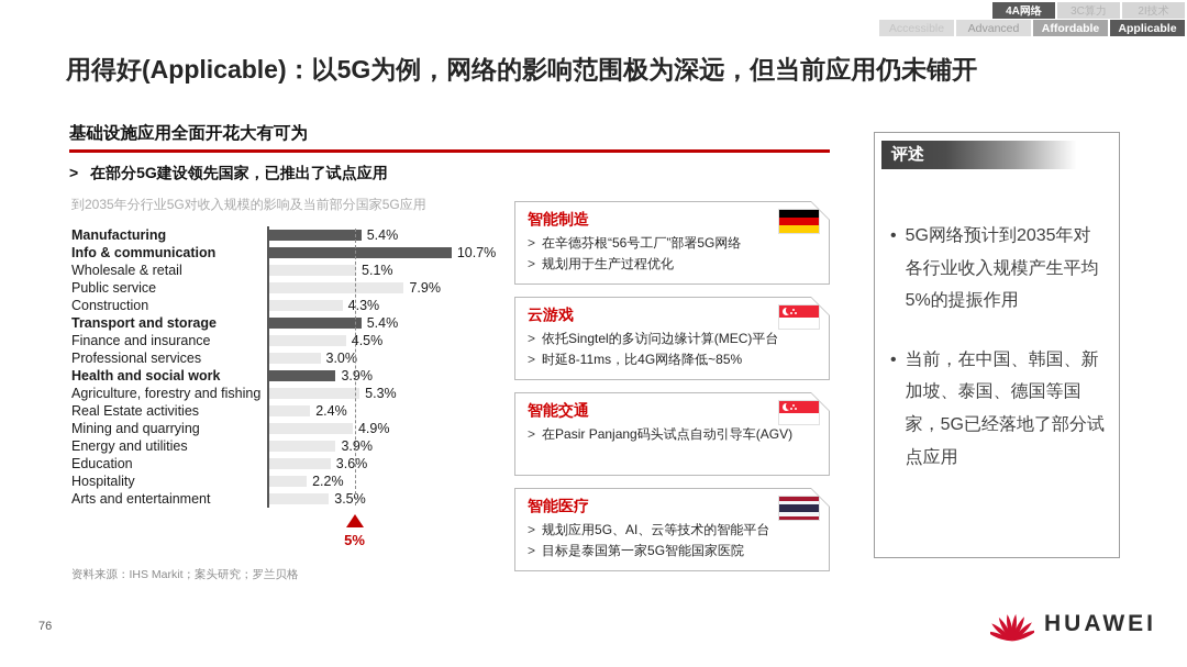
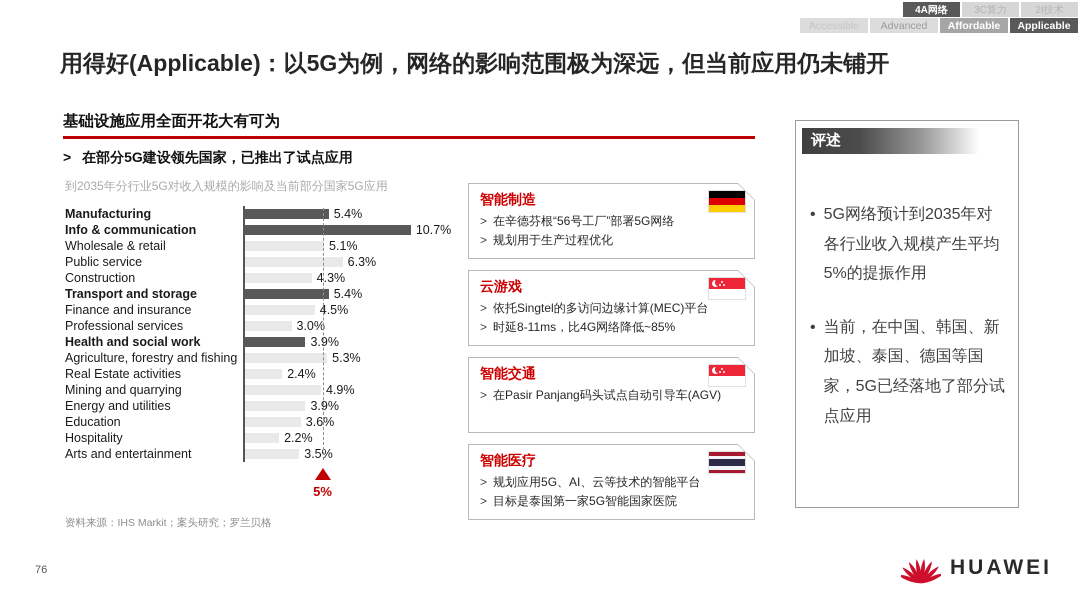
Public service: 7.9% -> 6.3%
